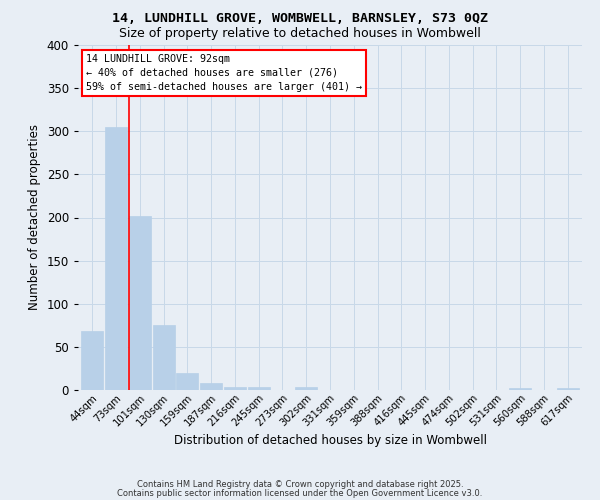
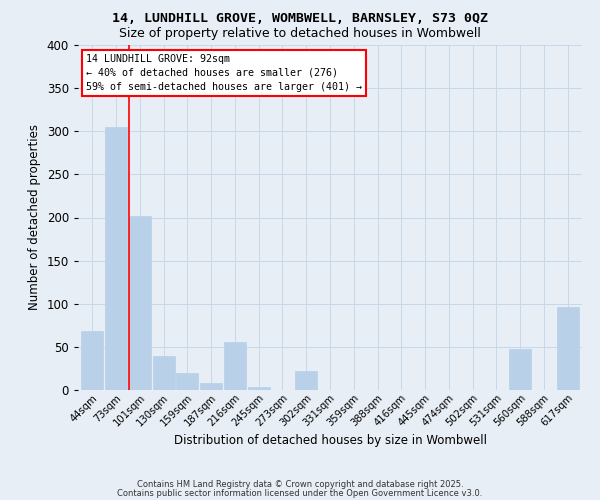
130sqm: 75 -> 40
216sqm: 4 -> 56
302sqm: 4 -> 22
560sqm: 2 -> 48
617sqm: 2 -> 96
